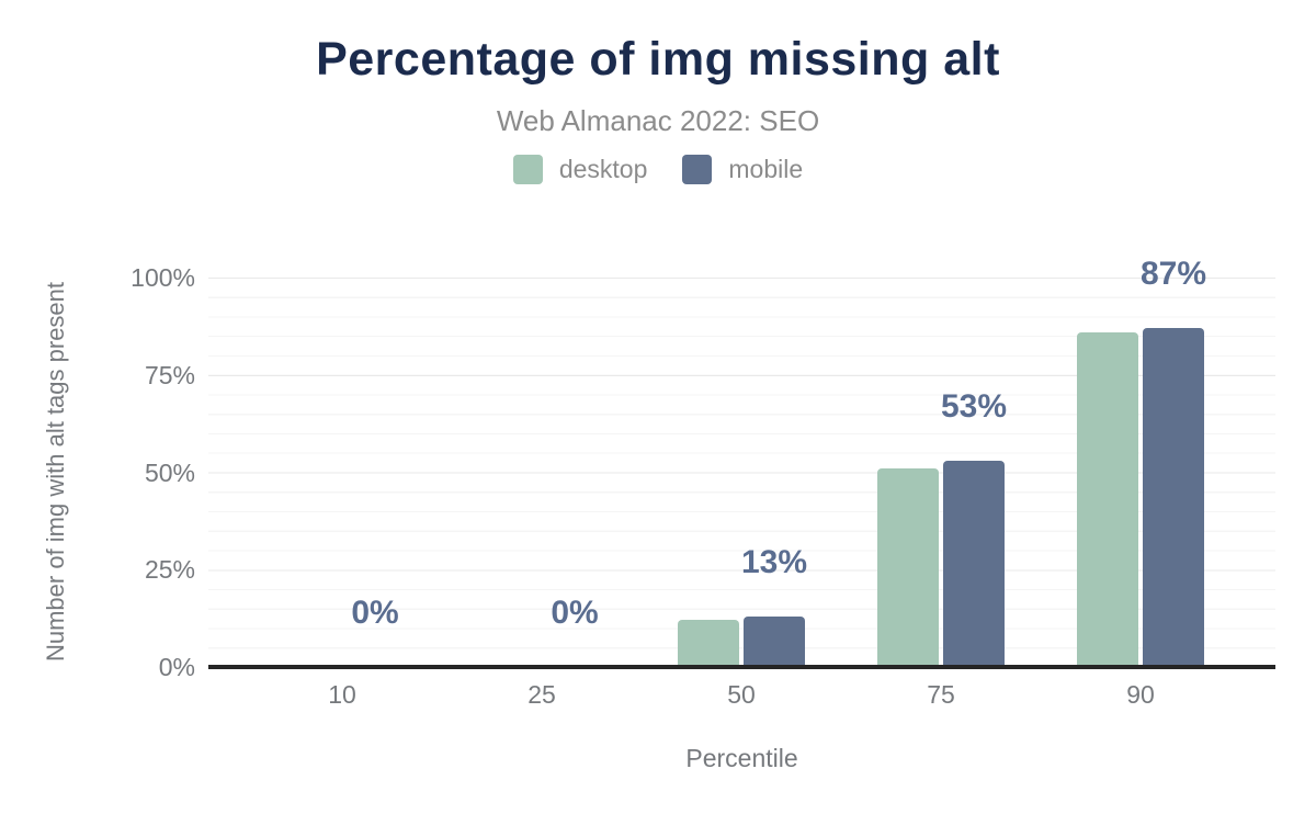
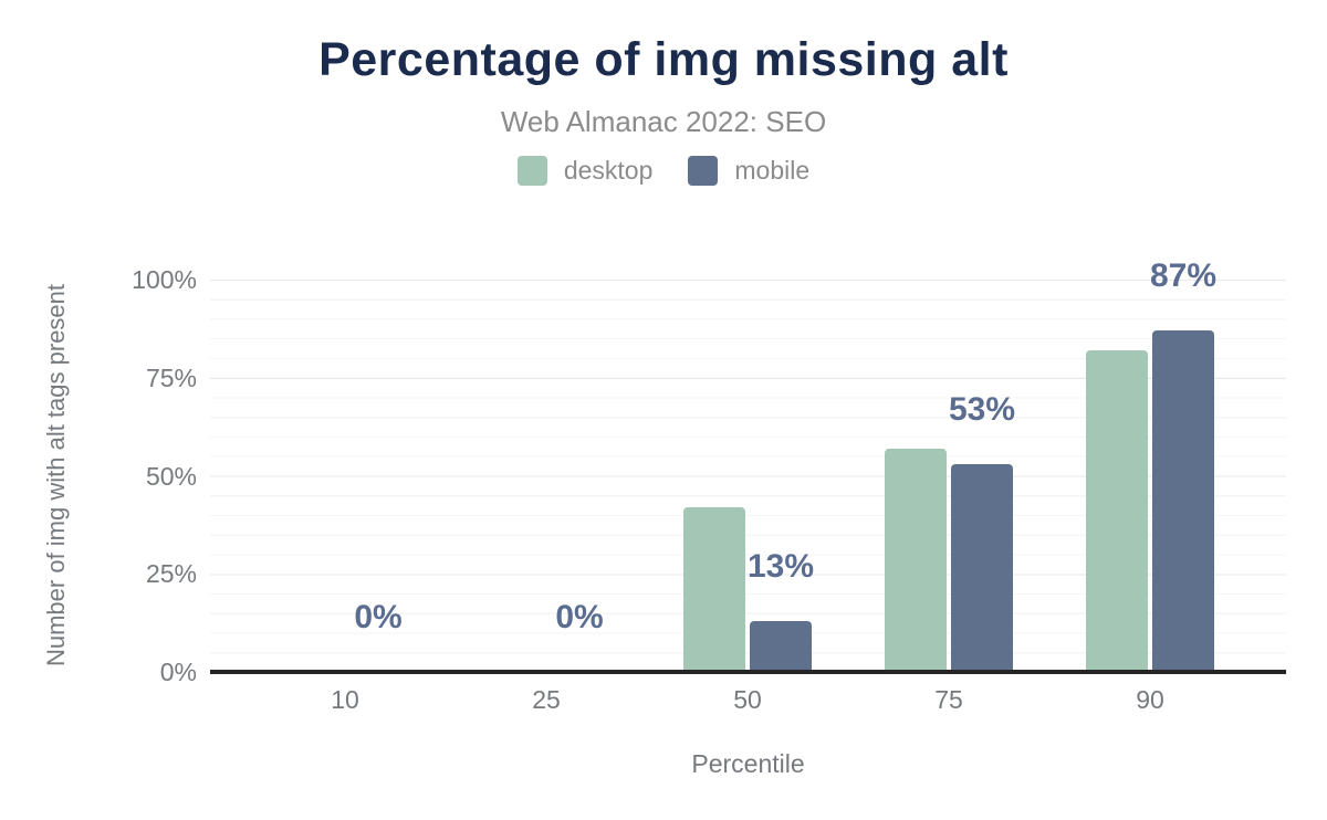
desktop/50: 12% -> 42%
desktop/75: 51% -> 57%
desktop/90: 86% -> 82%
